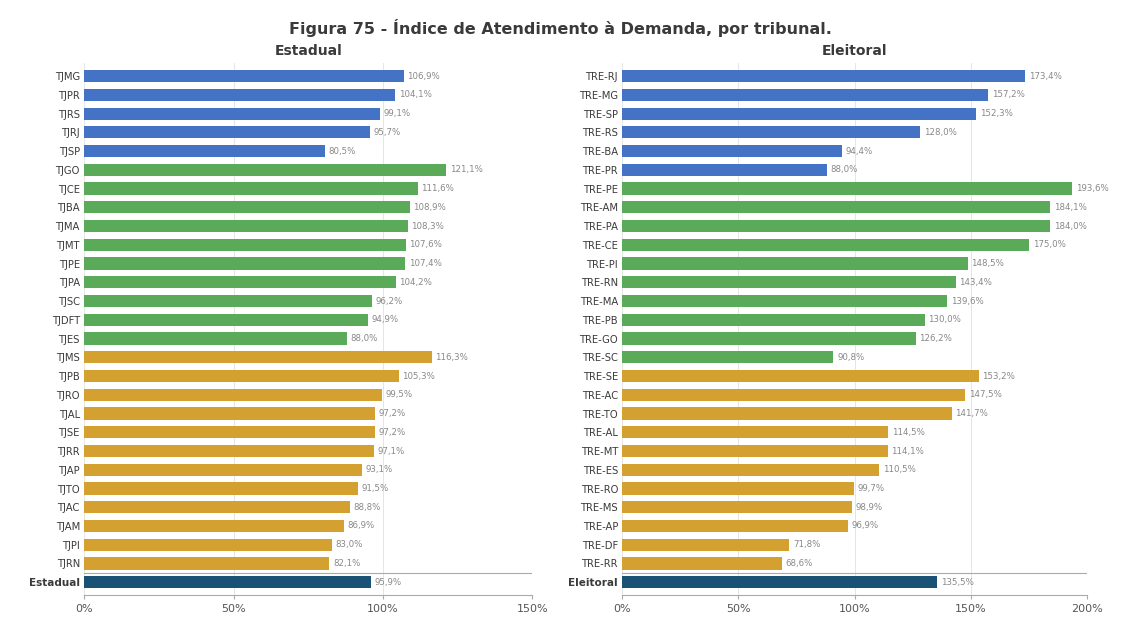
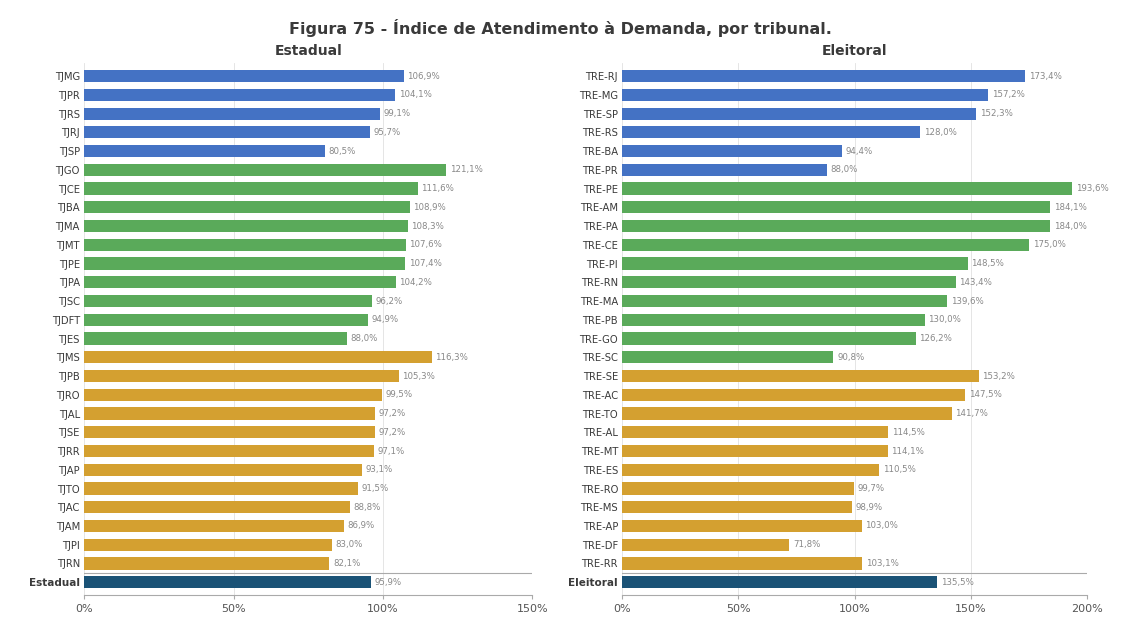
Eleitoral/TRE-AP: 96,9% -> 103,0%
Eleitoral/TRE-RR: 68,6% -> 103,1%
